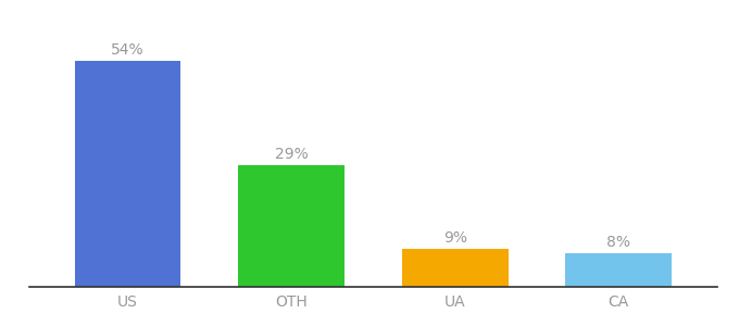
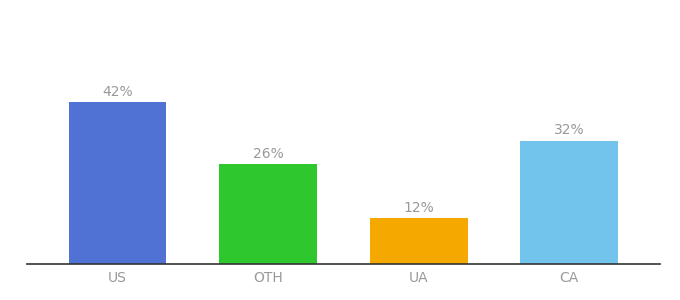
US: 54% -> 42%
OTH: 29% -> 26%
UA: 9% -> 12%
CA: 8% -> 32%
